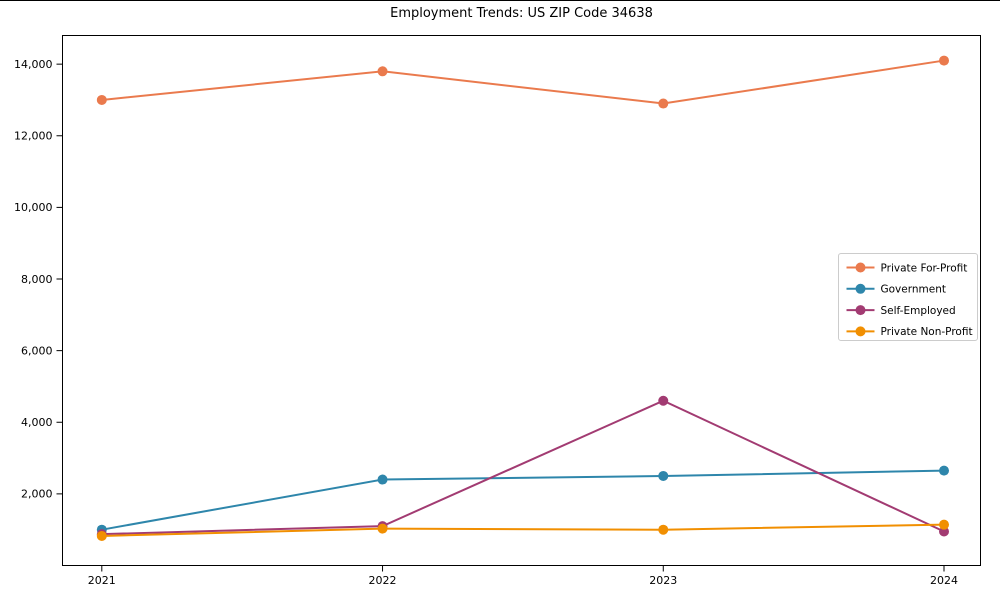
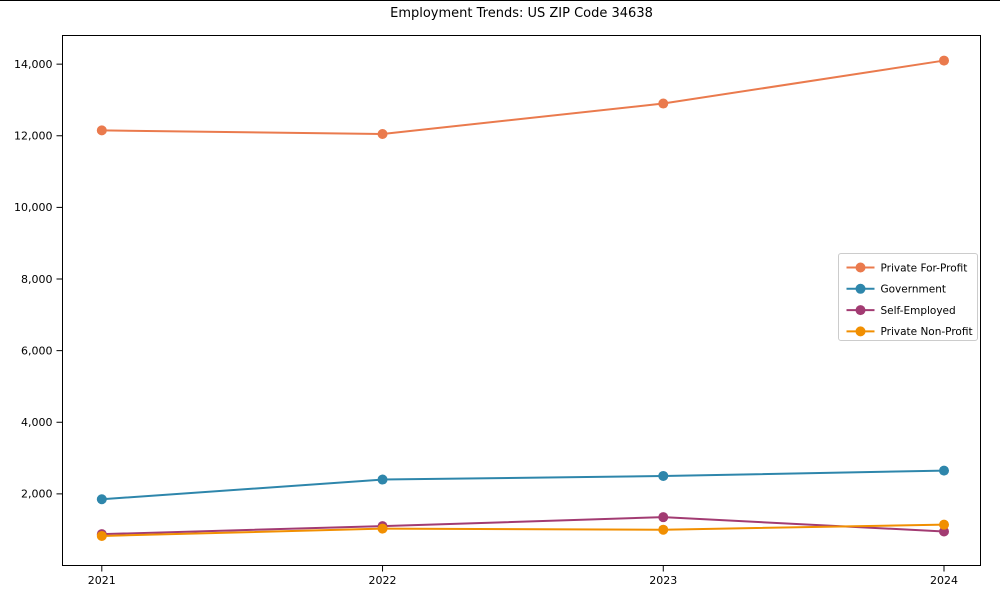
Private For-Profit/2021: 13000 -> 12200
Government/2021: 1000 -> 1800
Private For-Profit/2022: 13800 -> 12000
Self-Employed/2023: 4600 -> 1400
